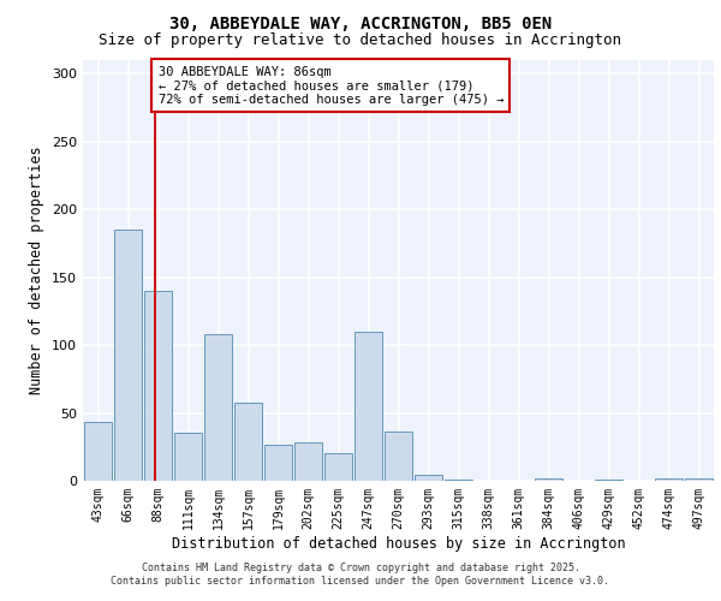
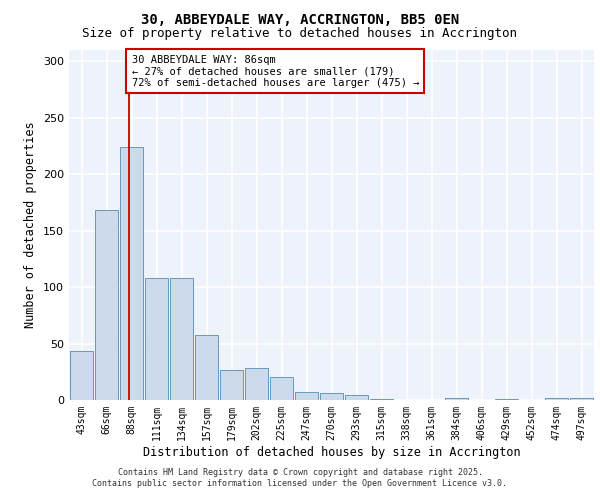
66sqm: 185 -> 168
88sqm: 140 -> 224
111sqm: 35 -> 108
247sqm: 110 -> 7
270sqm: 36 -> 6
